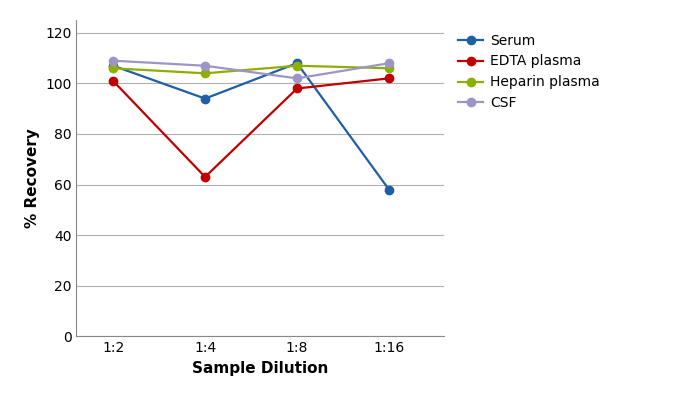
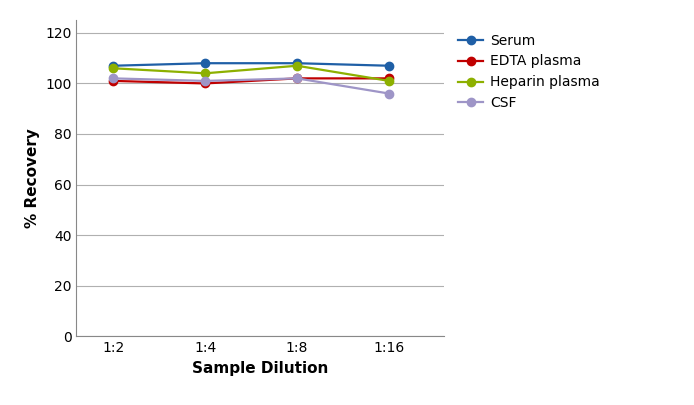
CSF/1:2: 109 -> 102
Serum/1:4: 94 -> 108
EDTA plasma/1:4: 63 -> 100
CSF/1:4: 107 -> 101
EDTA plasma/1:8: 98 -> 102
Serum/1:16: 58 -> 107
Heparin plasma/1:16: 106 -> 101
CSF/1:16: 108 -> 96
